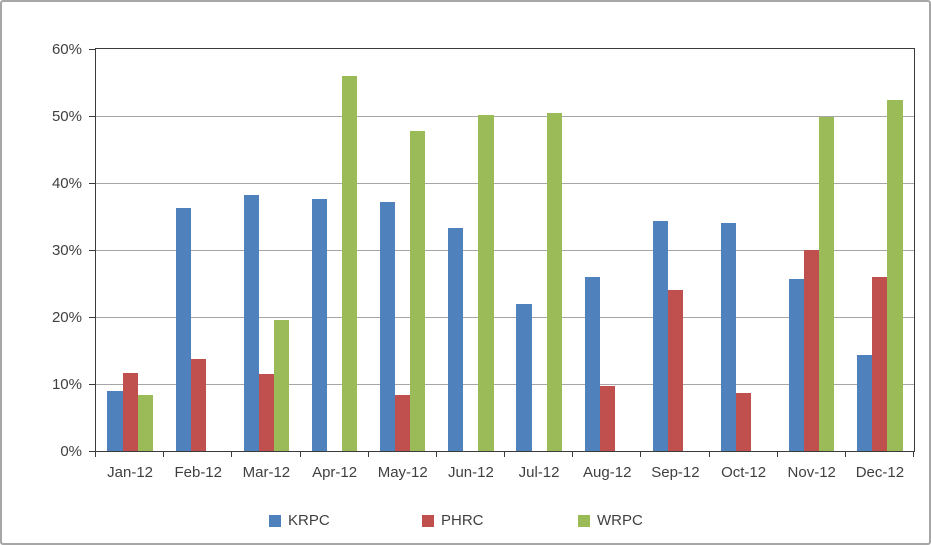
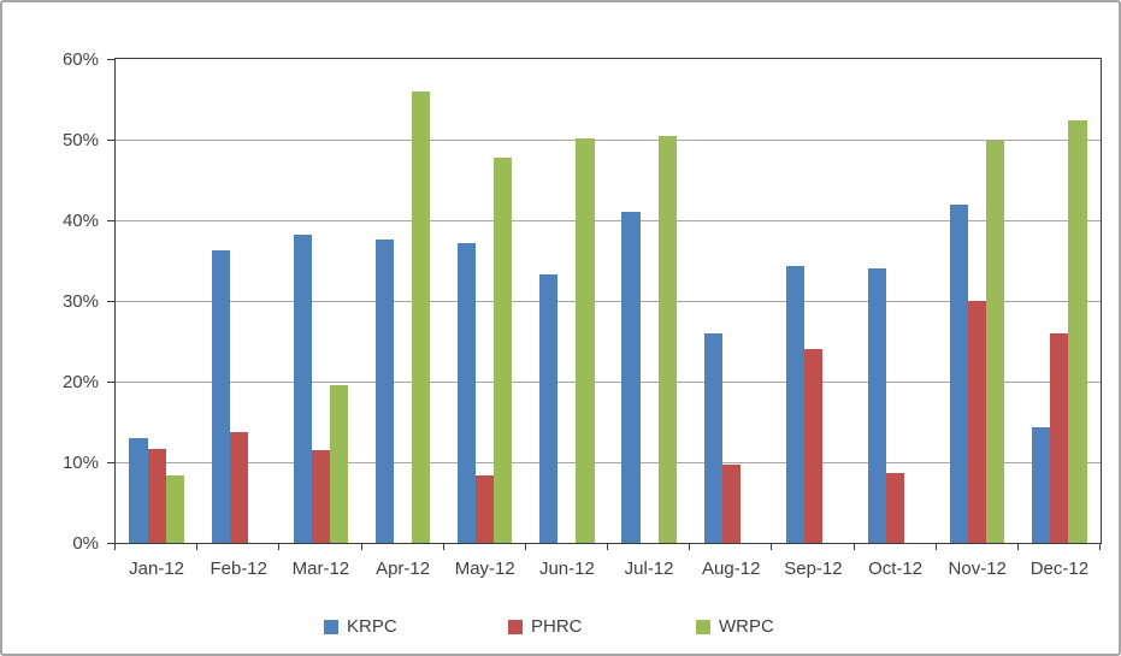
KRPC/Jan-12: 9% -> 13%
KRPC/Jul-12: 22% -> 41%
KRPC/Nov-12: 26% -> 42%
